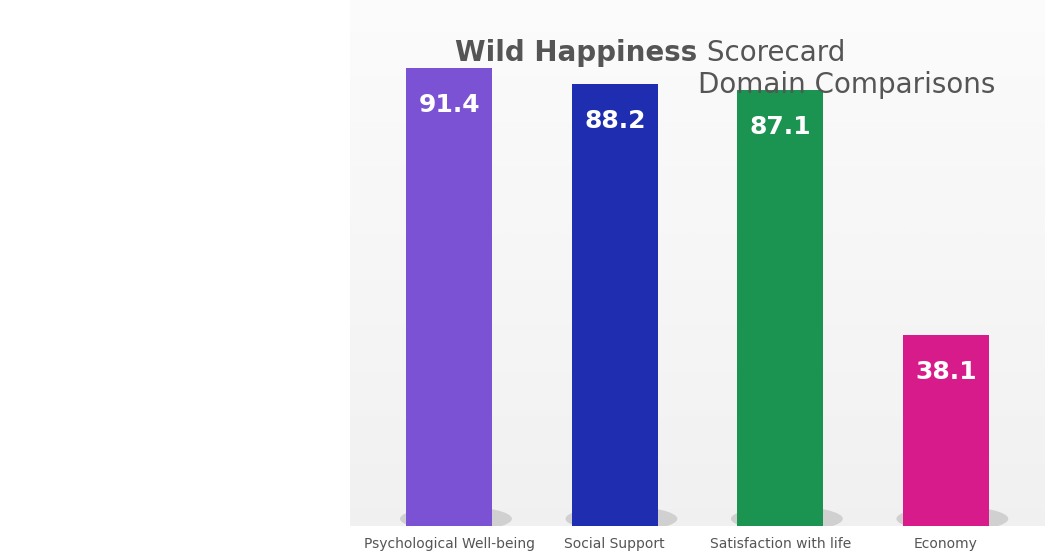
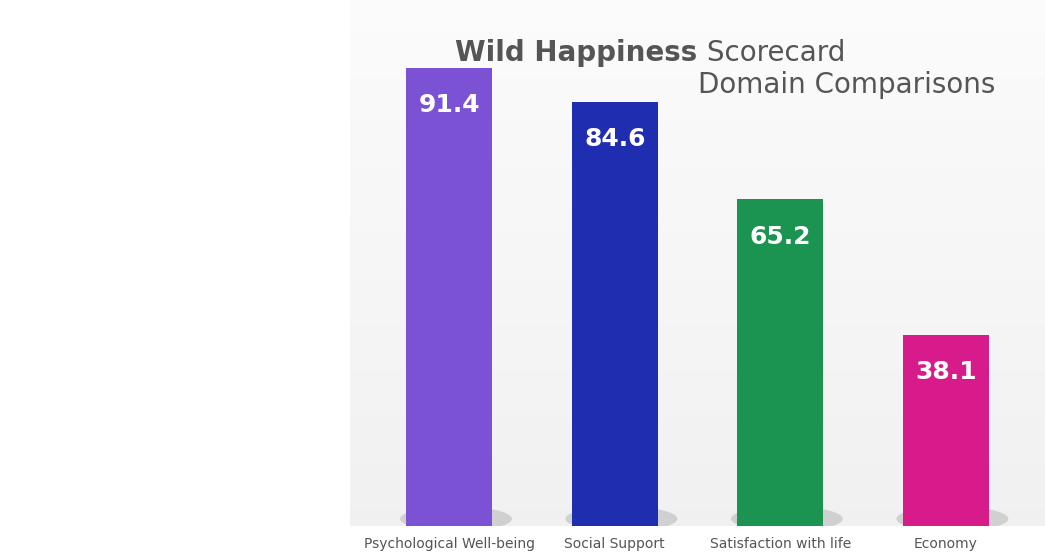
Social Support: 88.2 -> 84.6
Satisfaction with life: 87.1 -> 65.2
